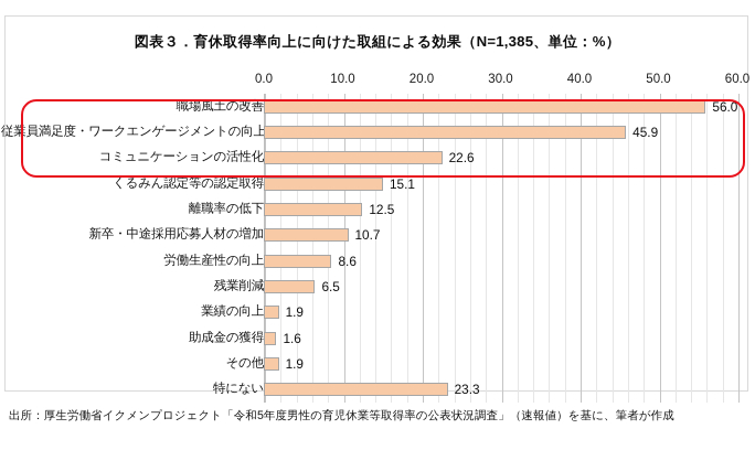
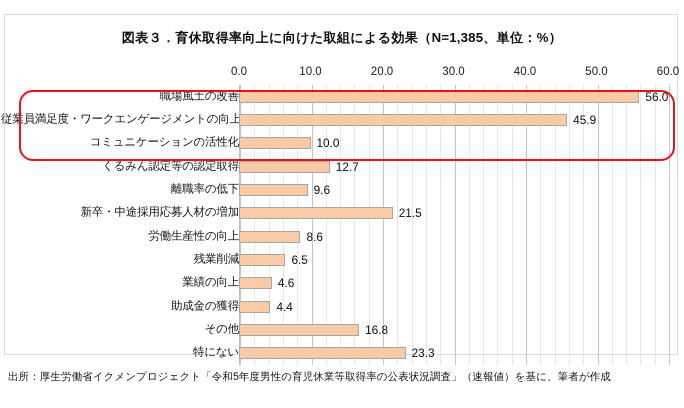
コミュニケーションの活性化: 22.6 -> 10.0
くるみん認定等の認定取得: 15.1 -> 12.7
離職率の低下: 12.5 -> 9.6
新卒・中途採用応募人材の増加: 10.7 -> 21.5
業績の向上: 1.9 -> 4.6
助成金の獲得: 1.6 -> 4.4
その他: 1.9 -> 16.8
